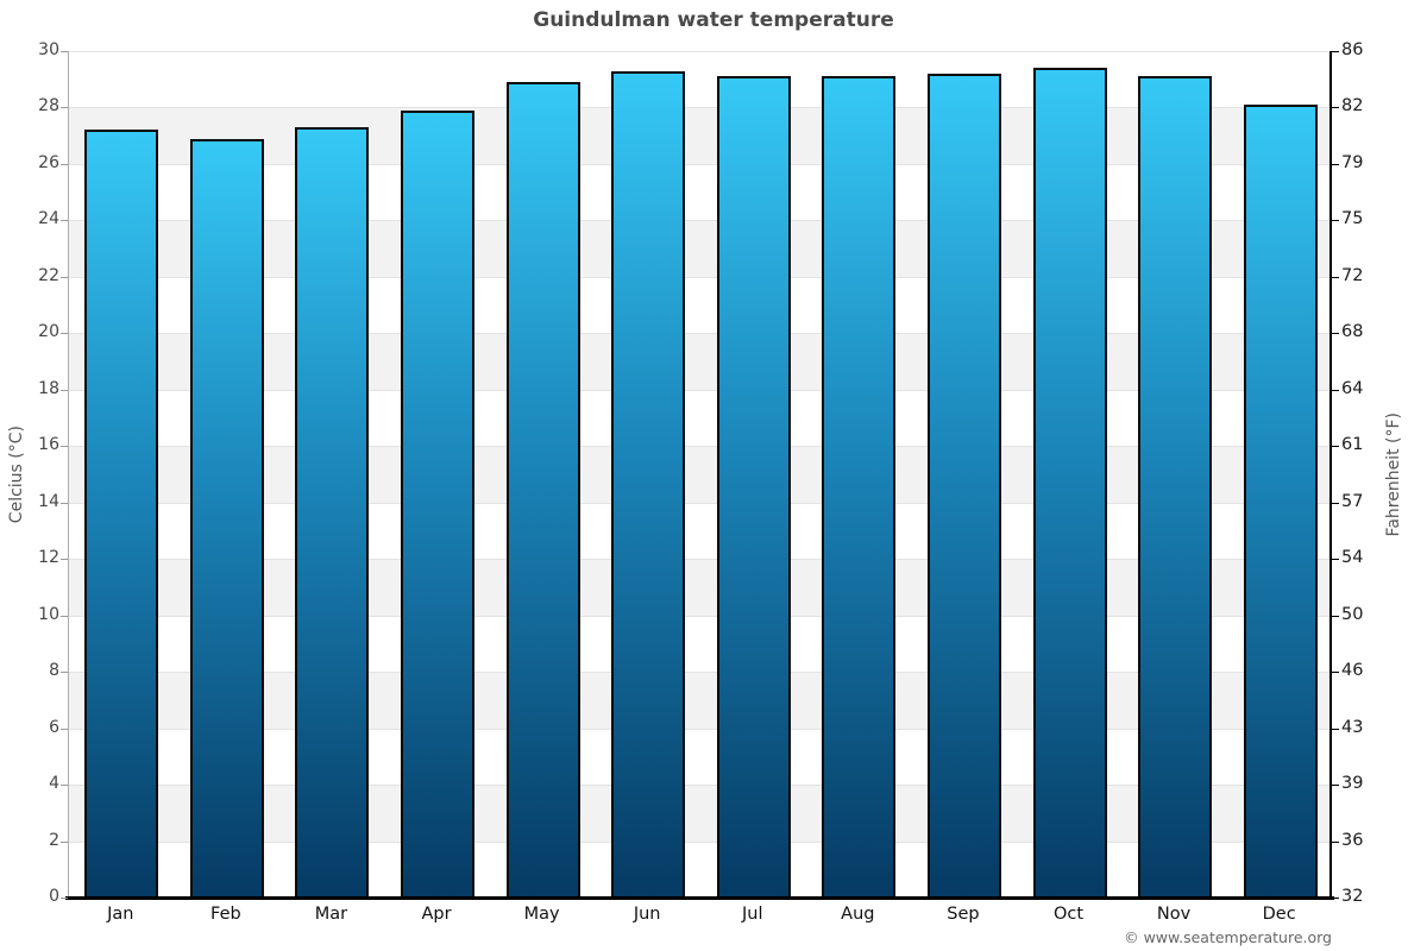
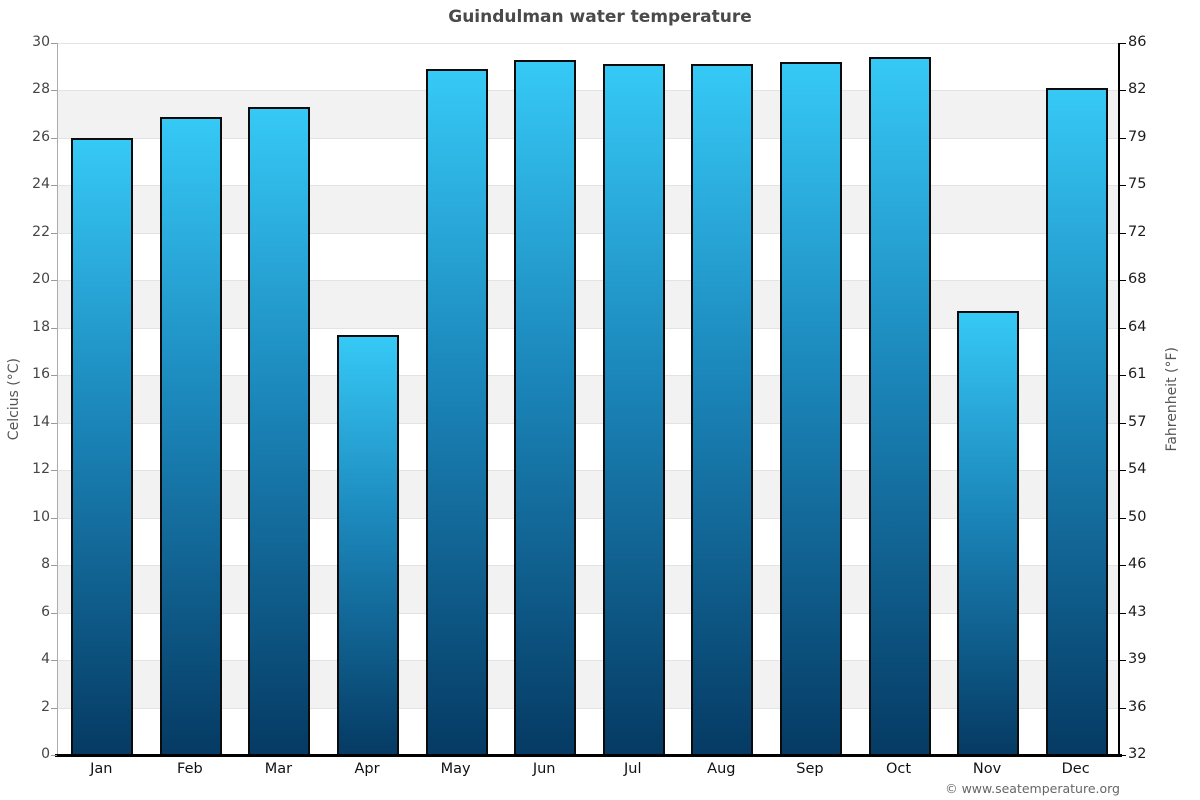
Jan: 27.2 -> 26.0
Apr: 27.9 -> 17.7
Nov: 29.1 -> 18.7
